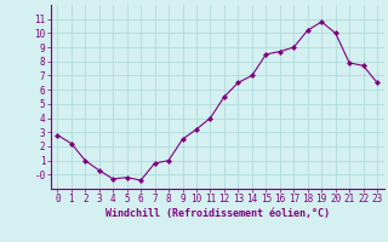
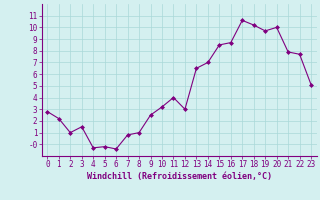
3: 0.3 -> 1.5
12: 5.5 -> 3.0
17: 9.0 -> 10.6
19: 10.8 -> 9.7
23: 6.5 -> 5.1
